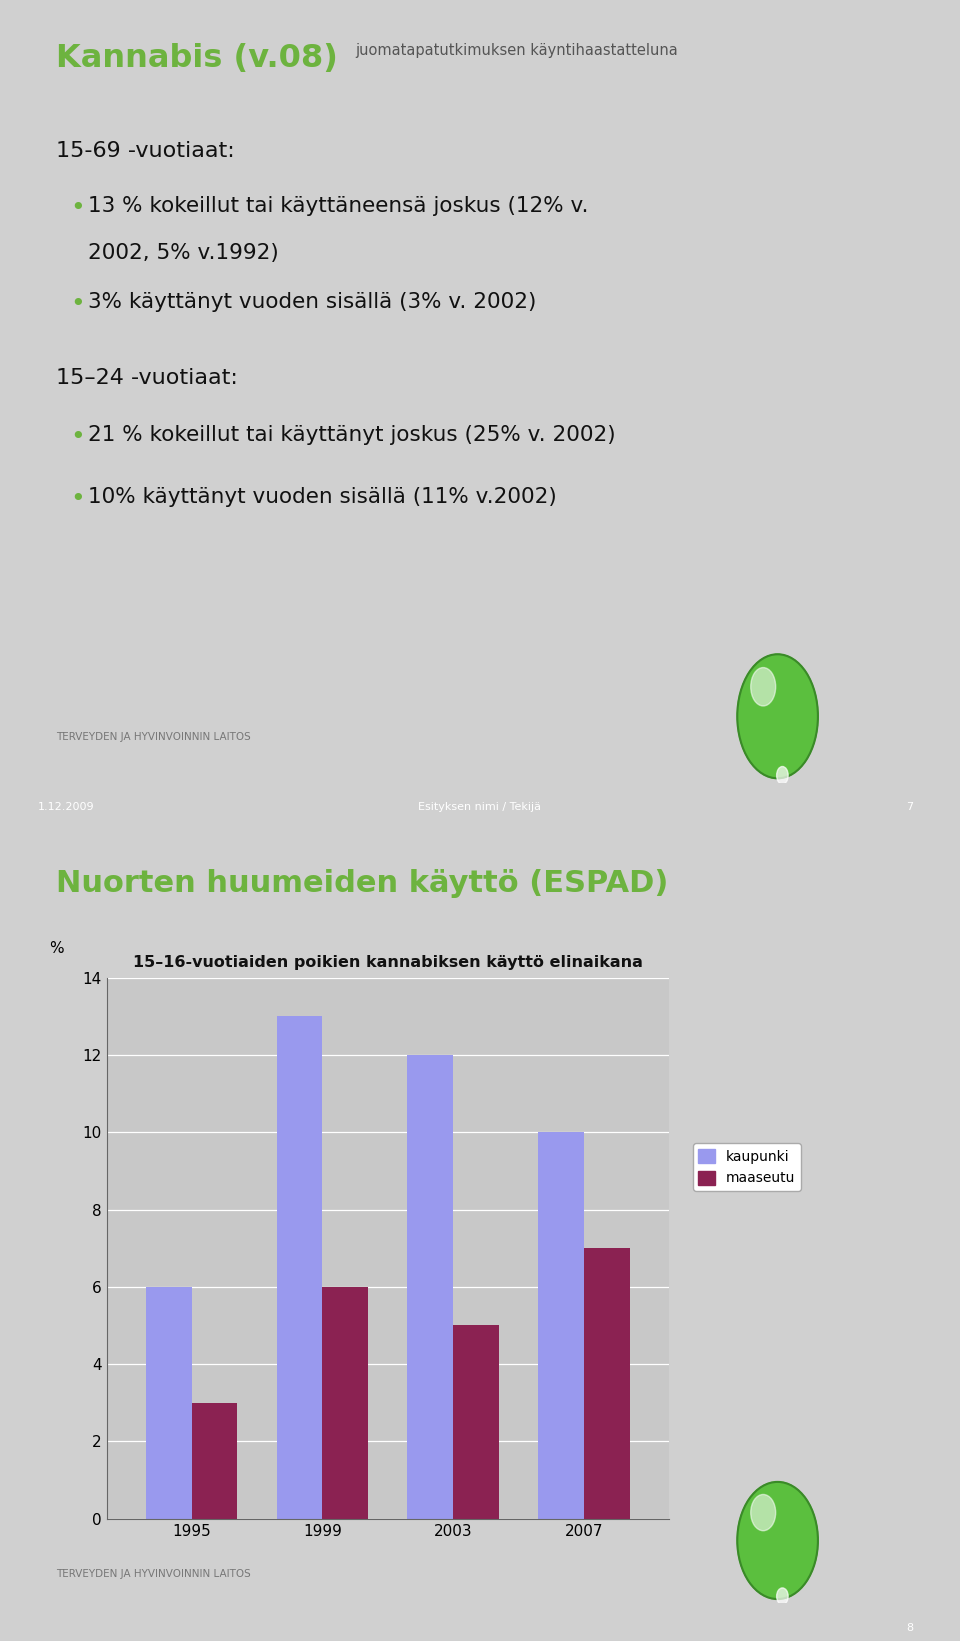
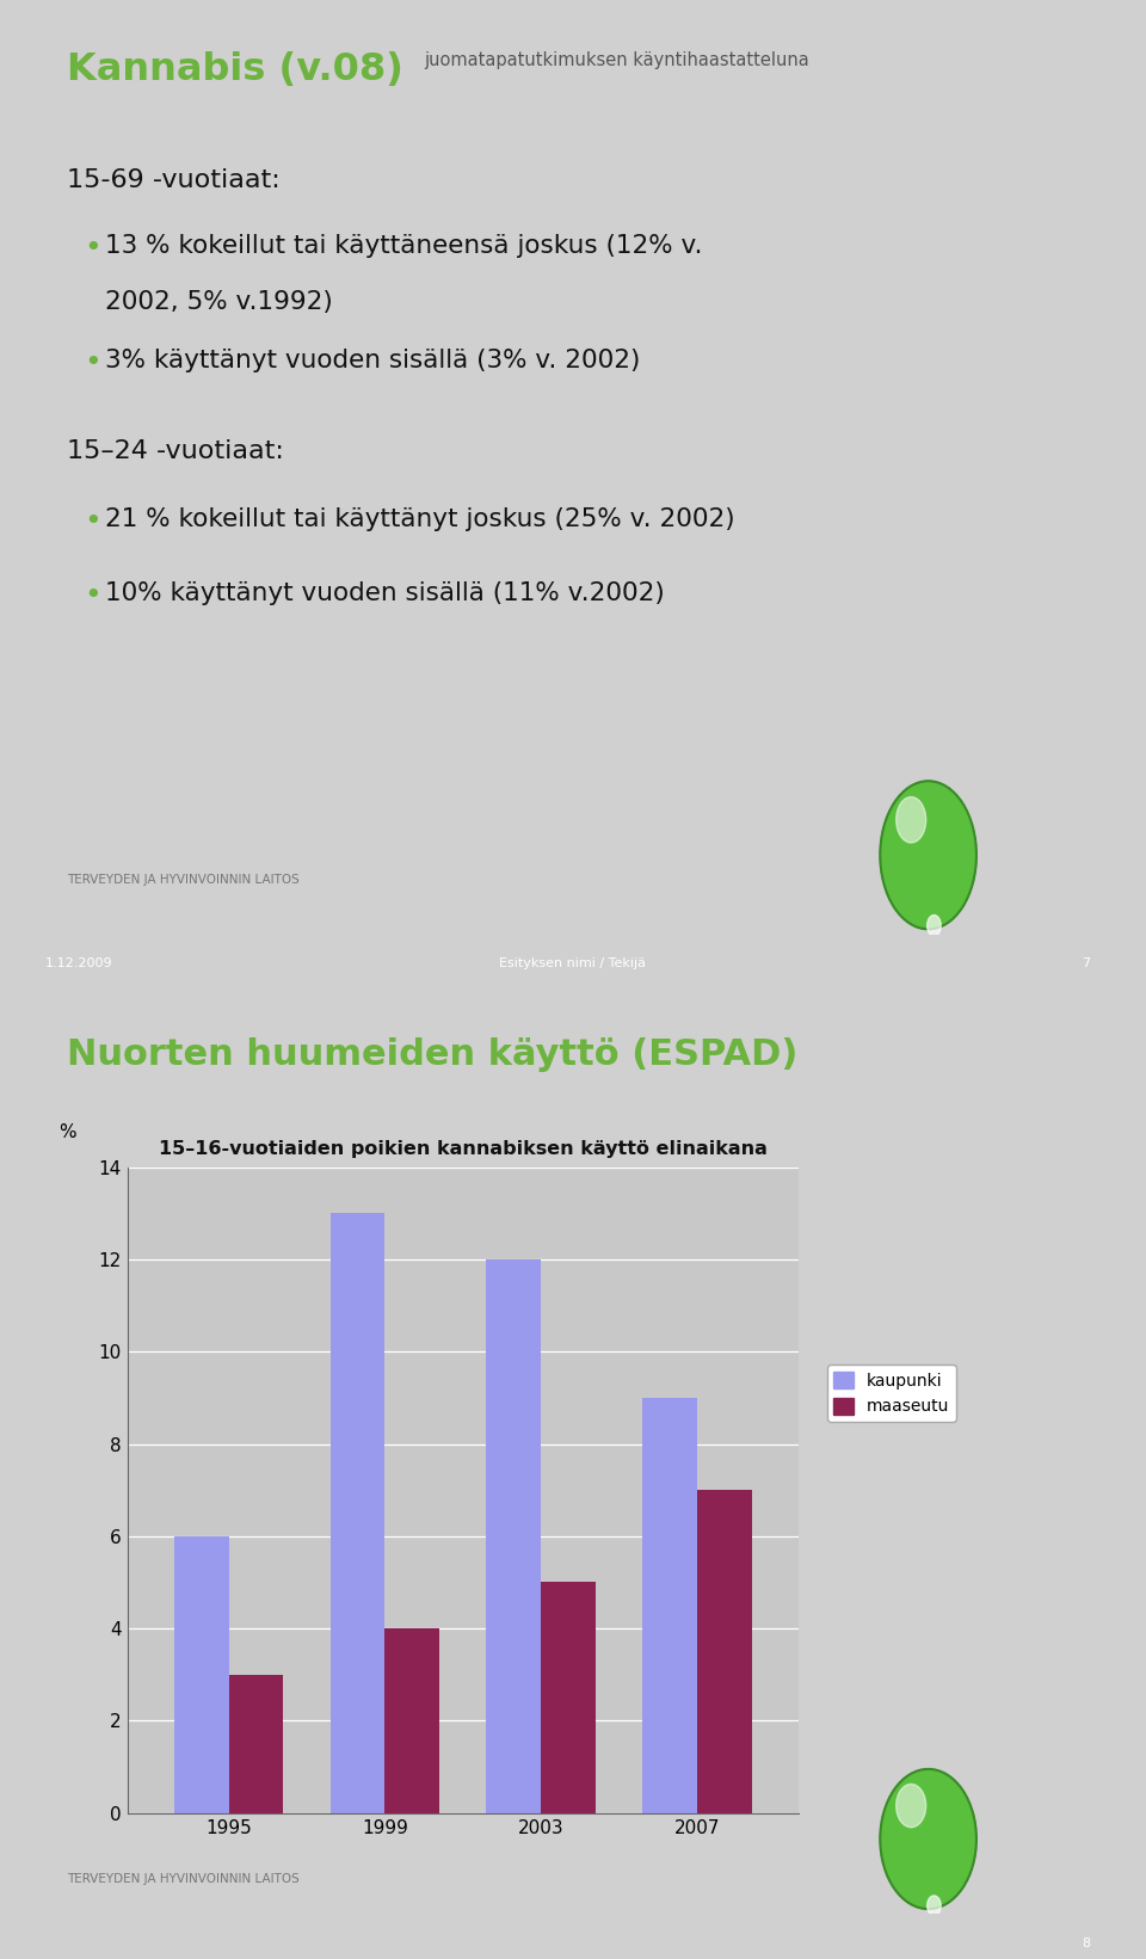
maaseutu/1999: 6 -> 4
kaupunki/2007: 10 -> 9
